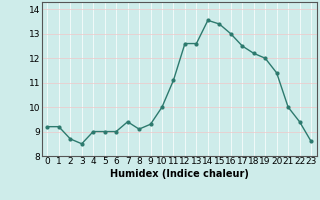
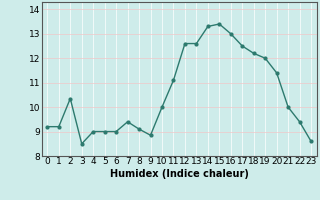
2: 8.70 -> 10.35
9: 9.30 -> 8.85
14: 13.55 -> 13.30
